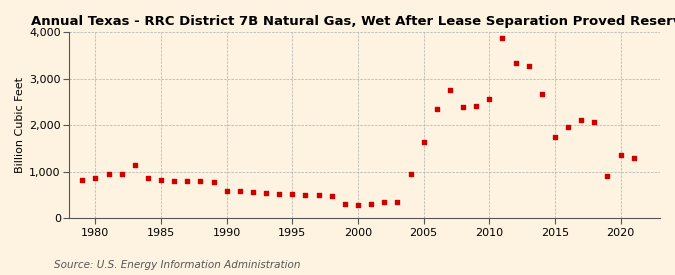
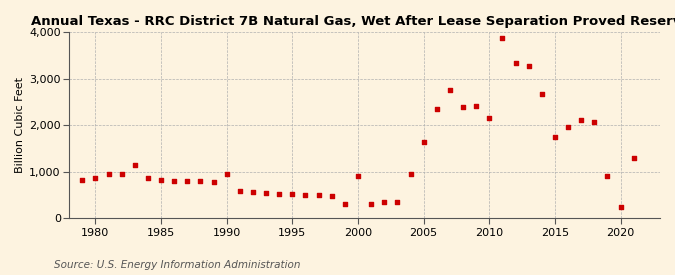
1990: 590 -> 950
2000: 280 -> 900
2010: 2,570 -> 2,150
2020: 1,360 -> 250
